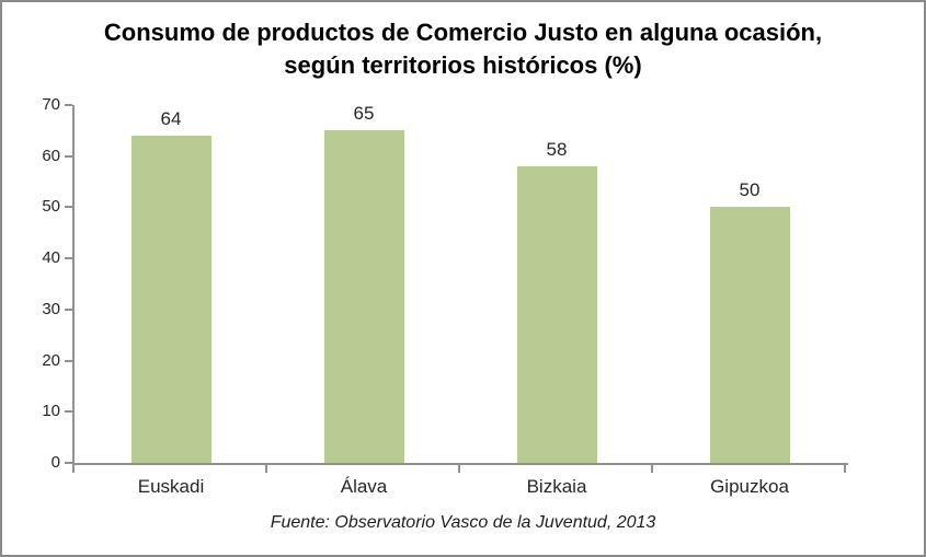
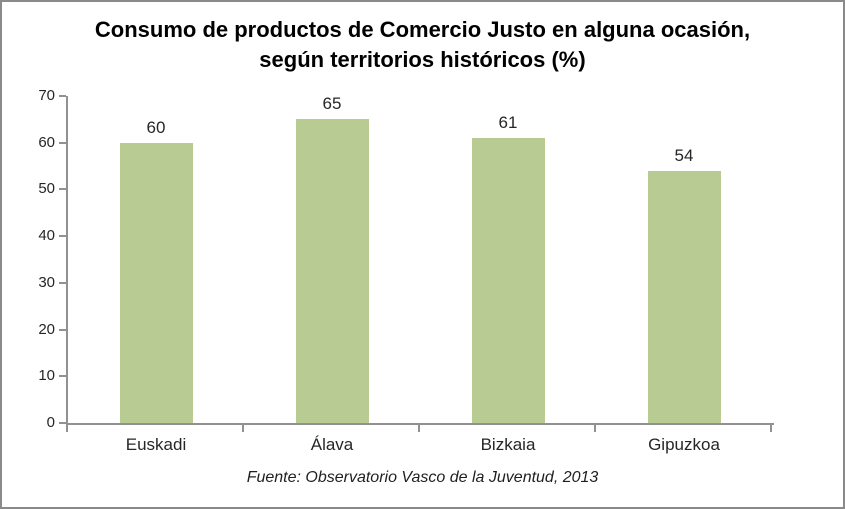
Euskadi: 64 -> 60
Bizkaia: 58 -> 61
Gipuzkoa: 50 -> 54
